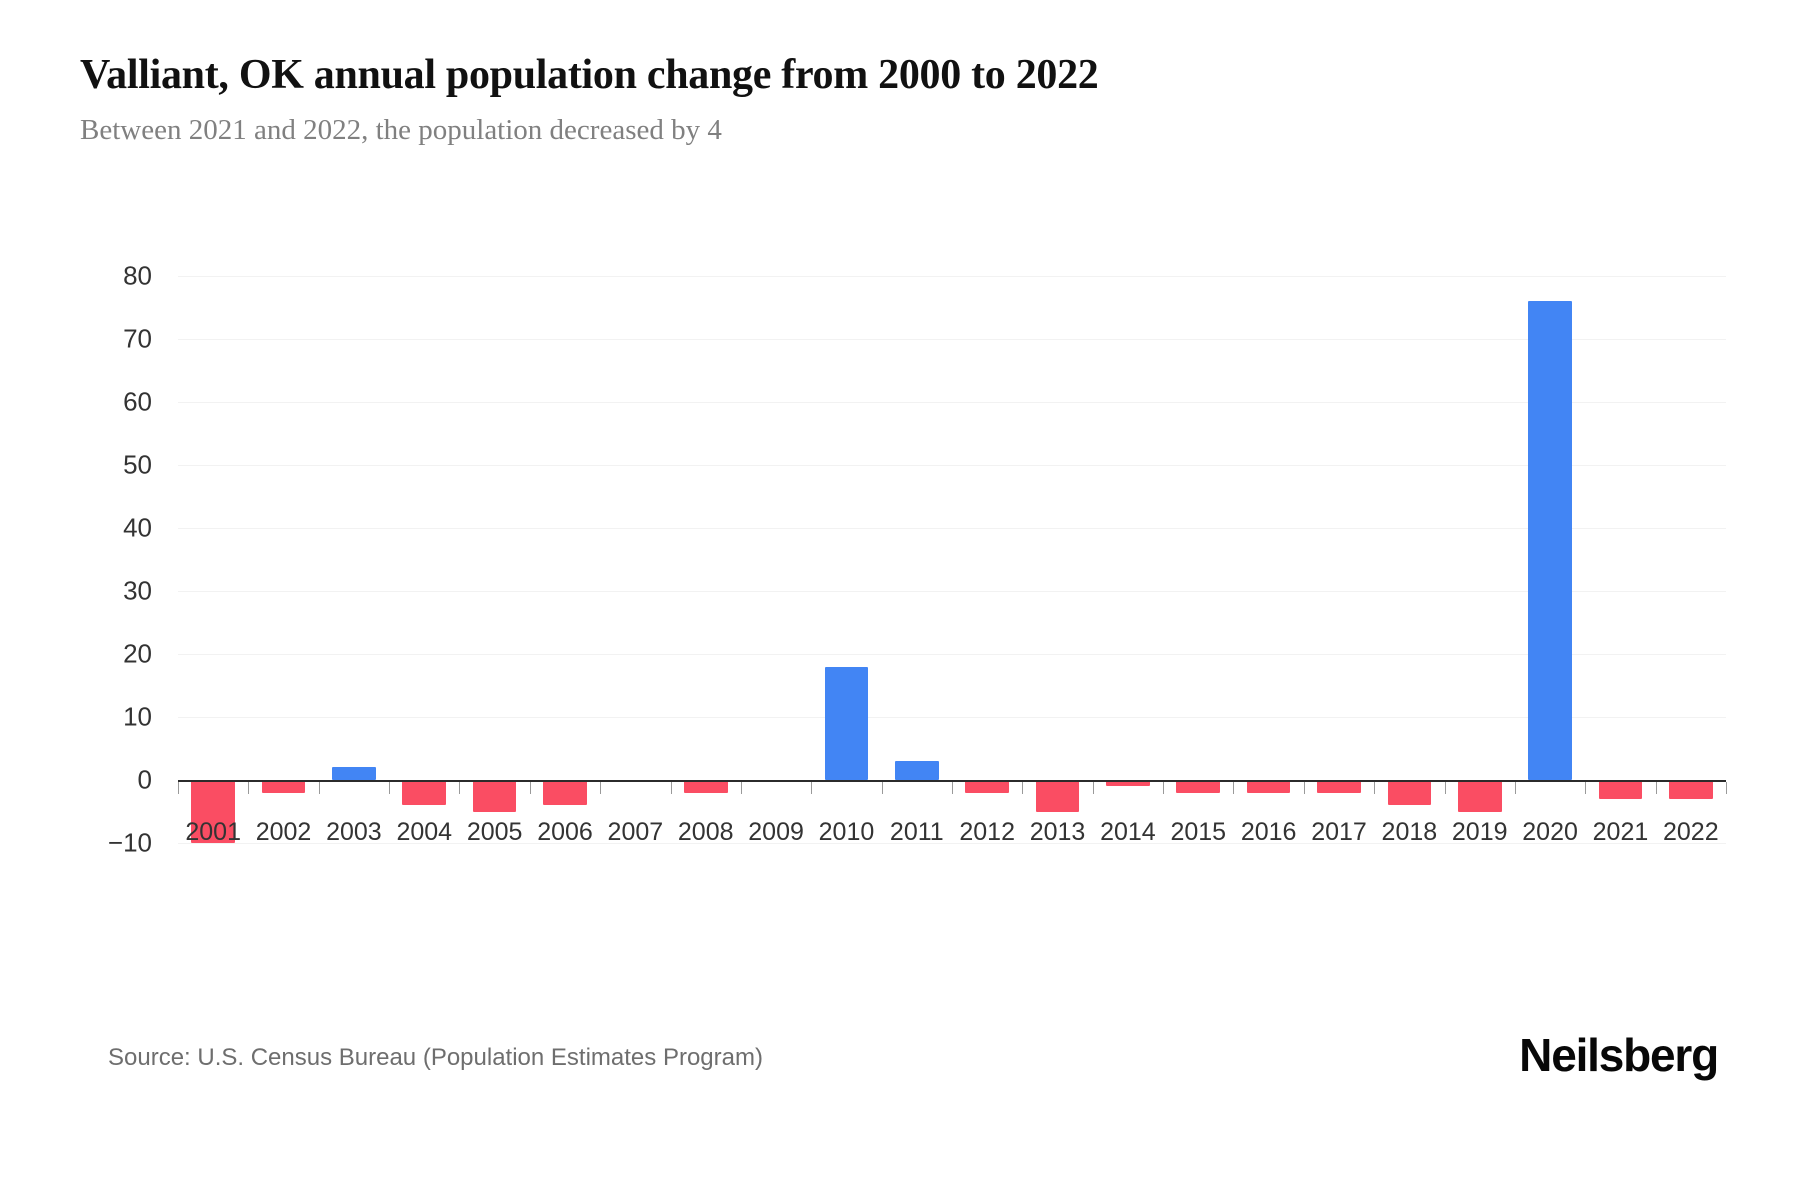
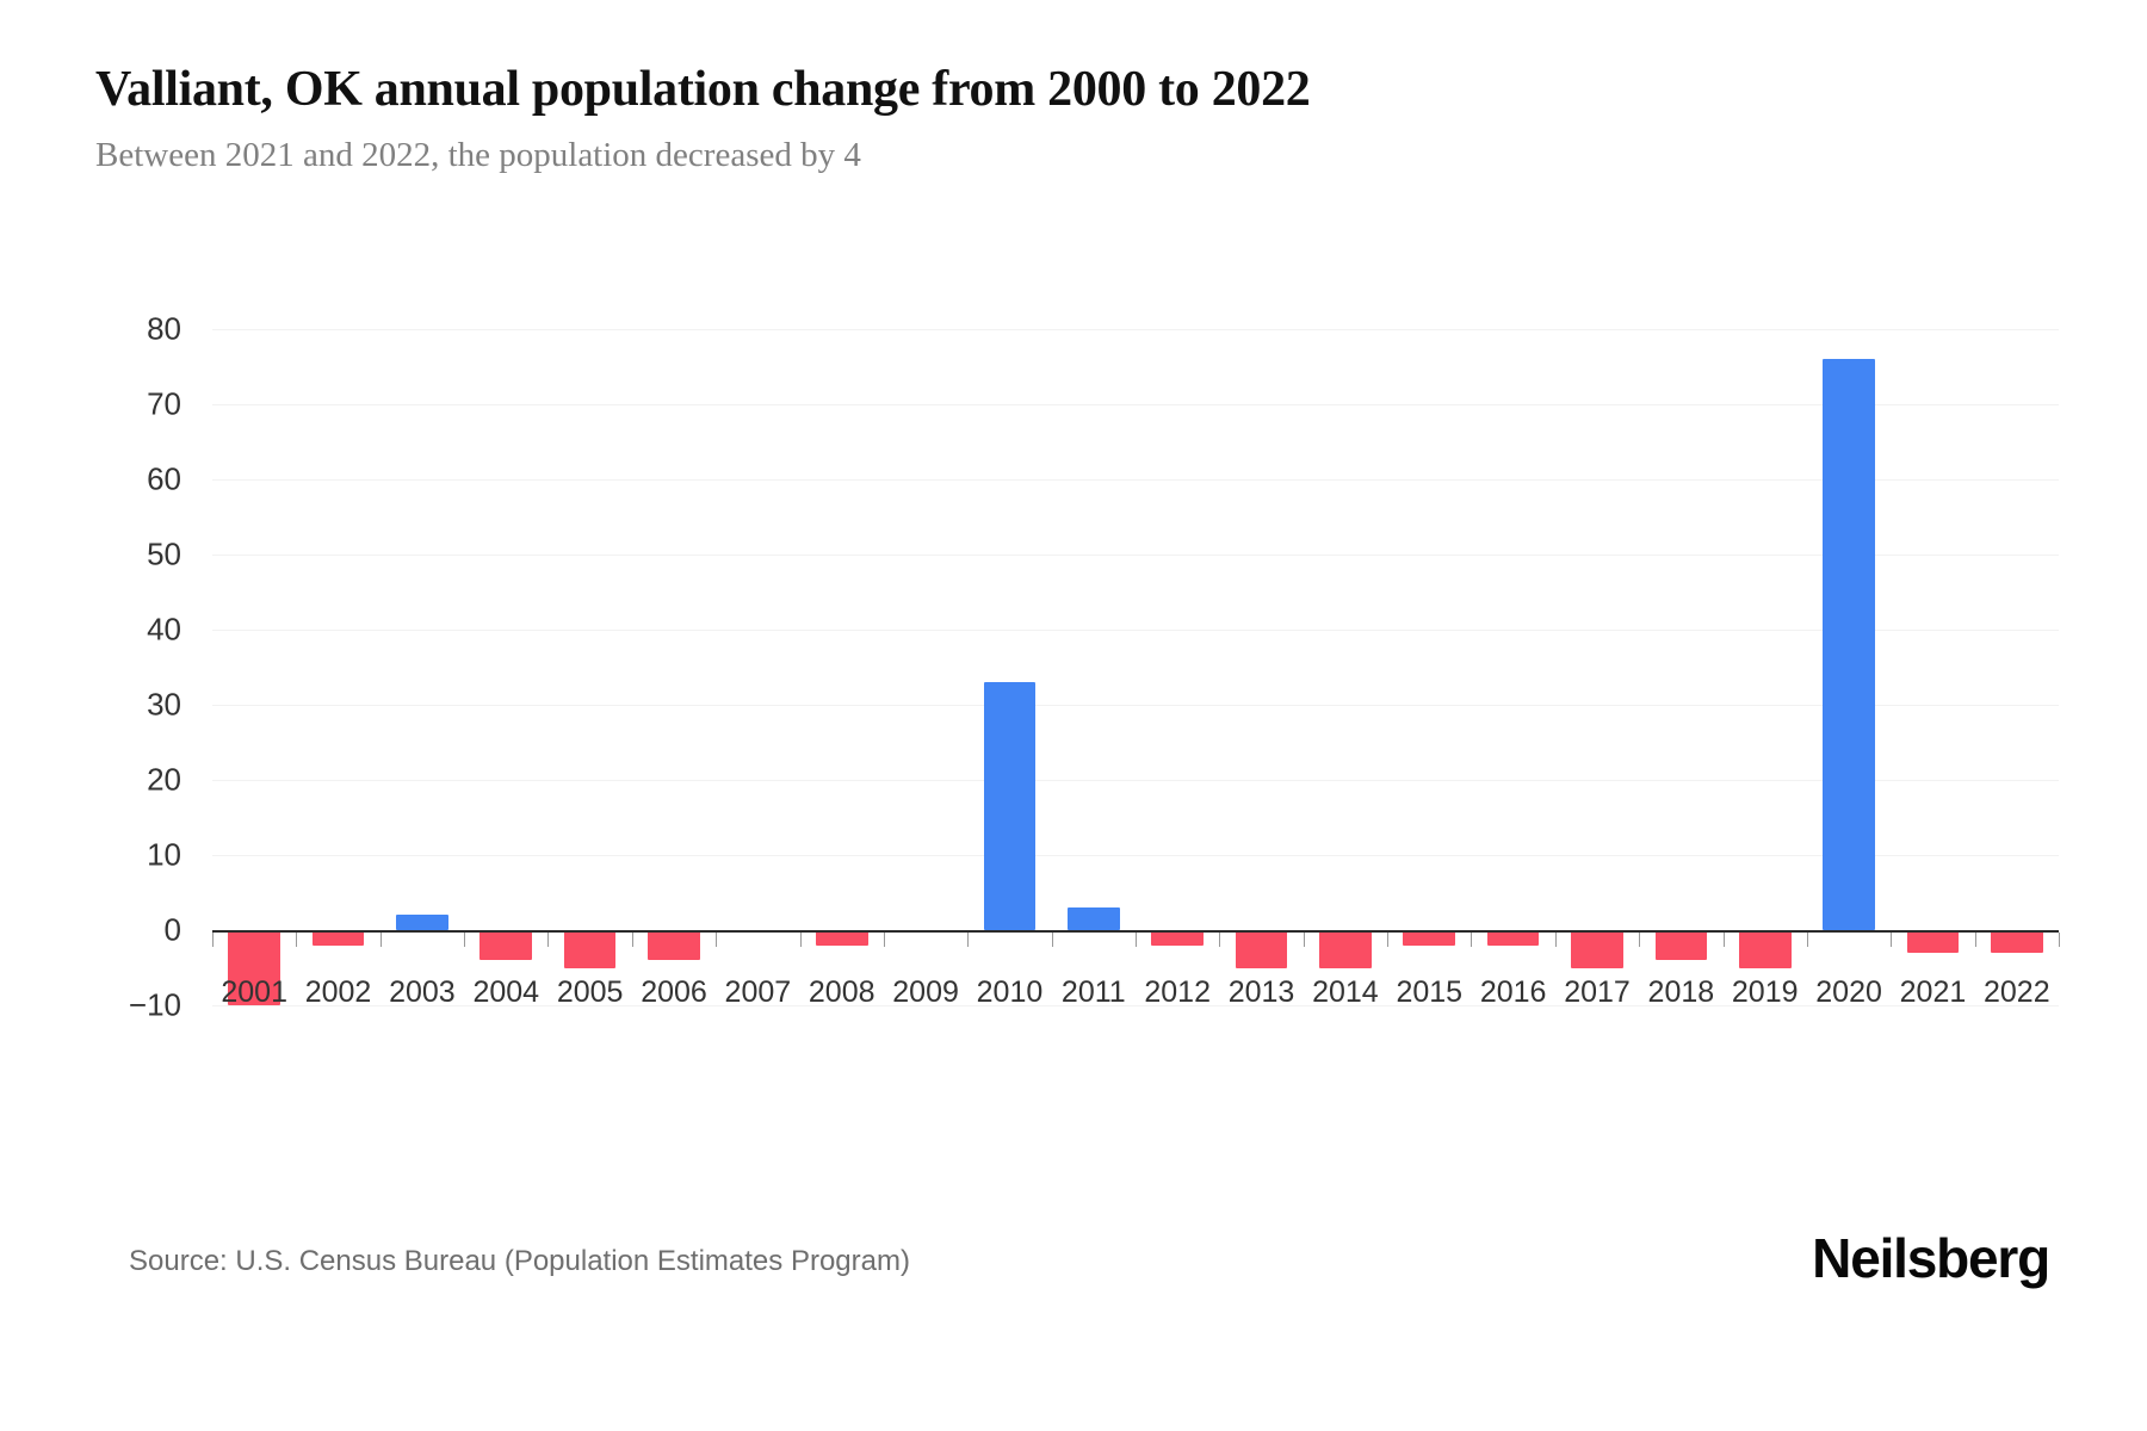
2010: 18 -> 33
2014: -1 -> -5
2017: -2 -> -5
